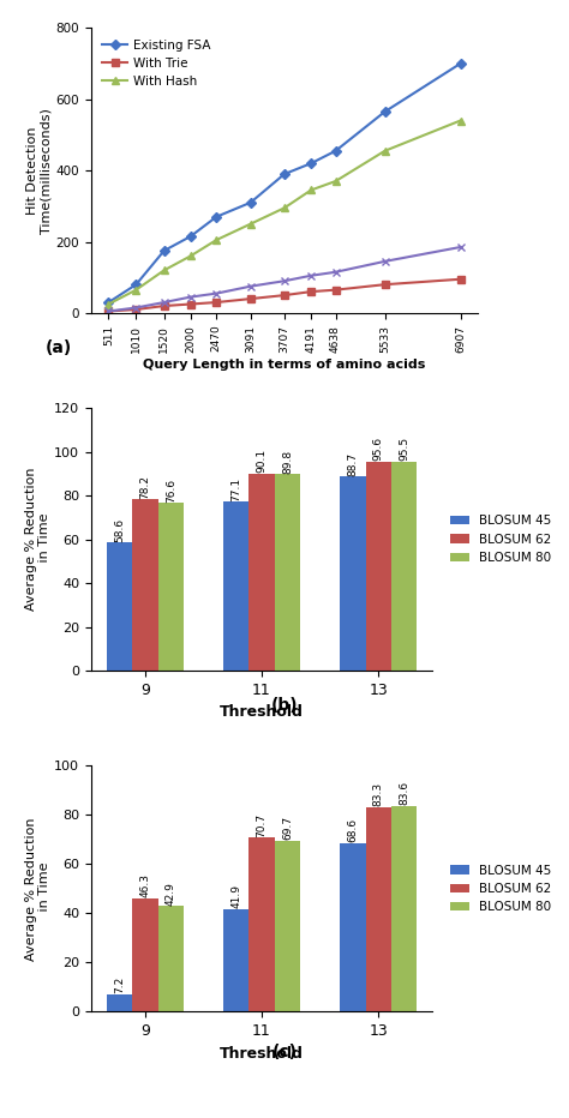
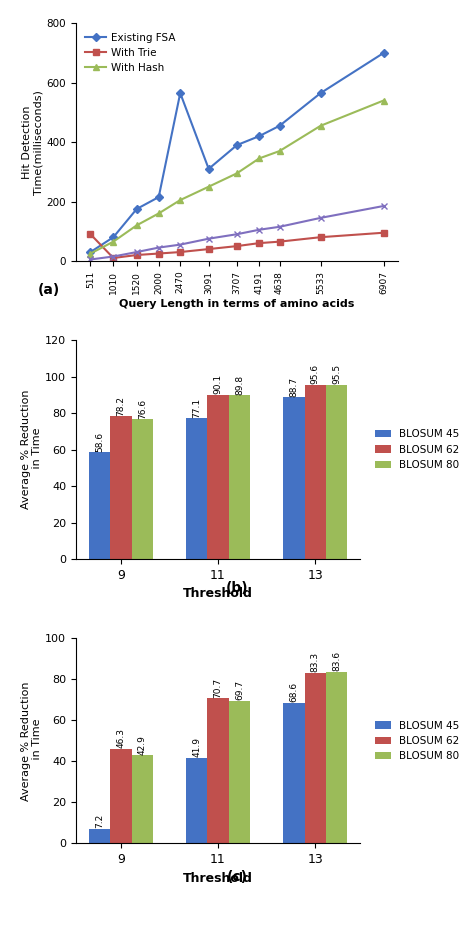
With Trie/511: 5 -> 90
Existing FSA/2470: 270 -> 565
